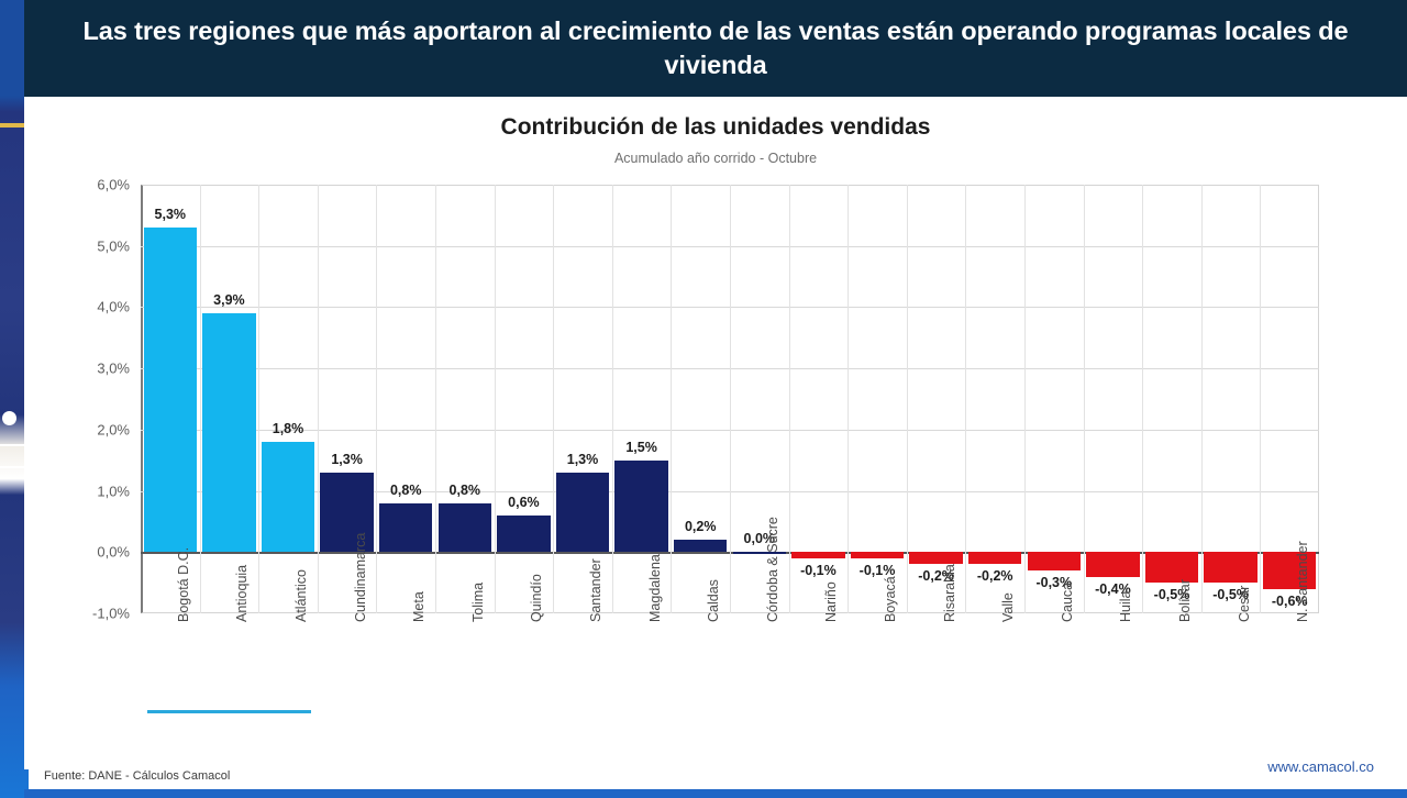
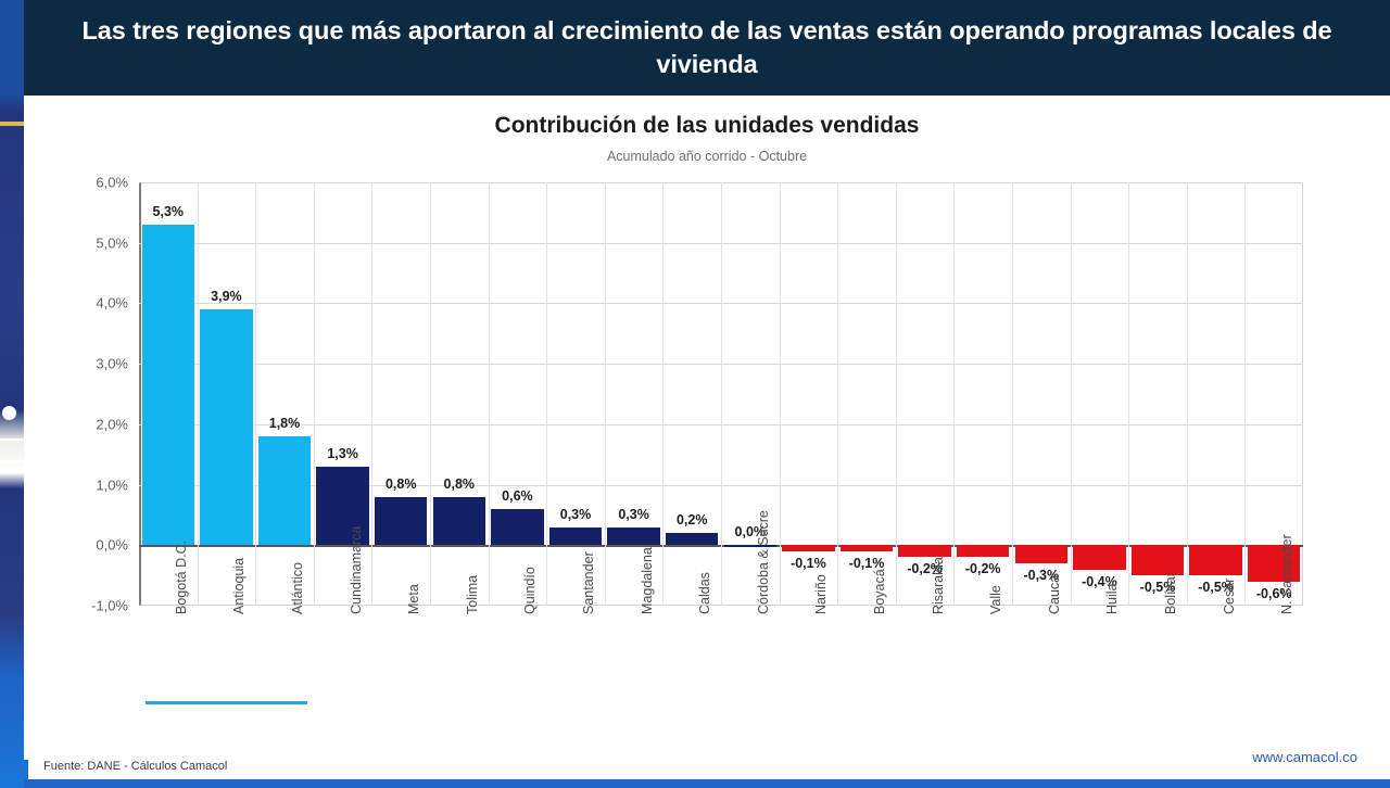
Santander: 1,3% -> 0,3%
Magdalena: 1,5% -> 0,3%
